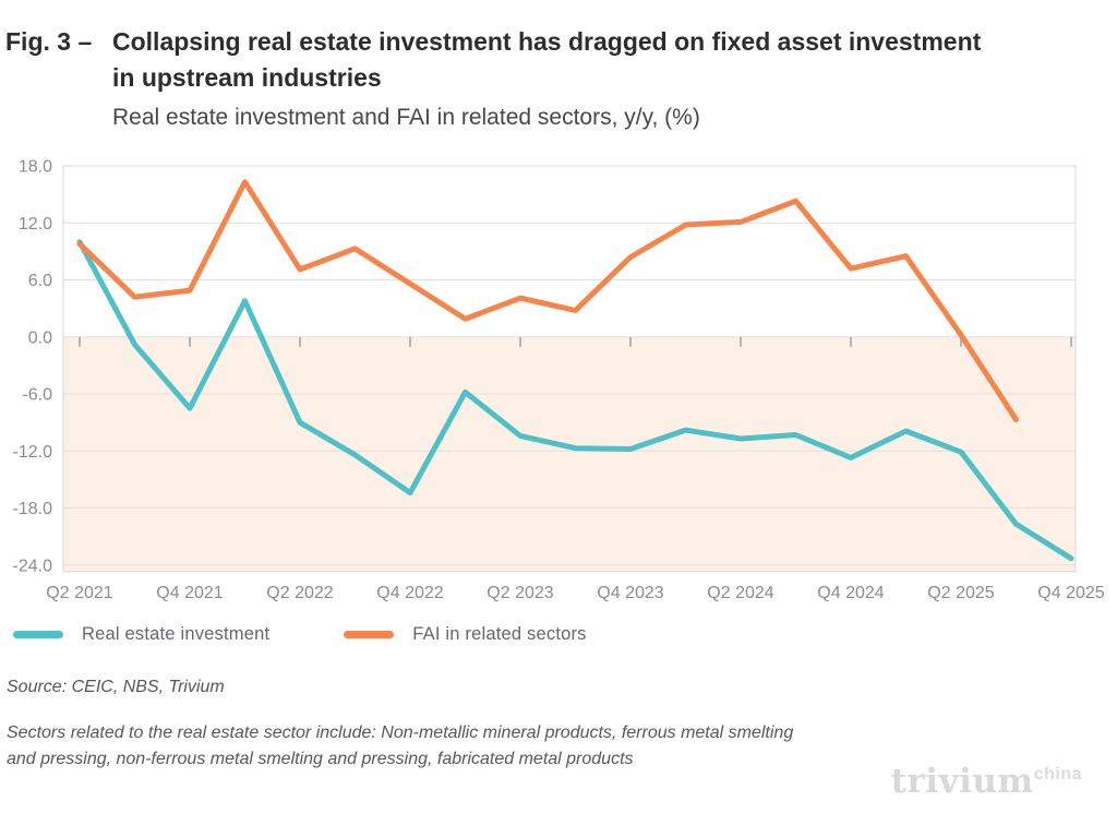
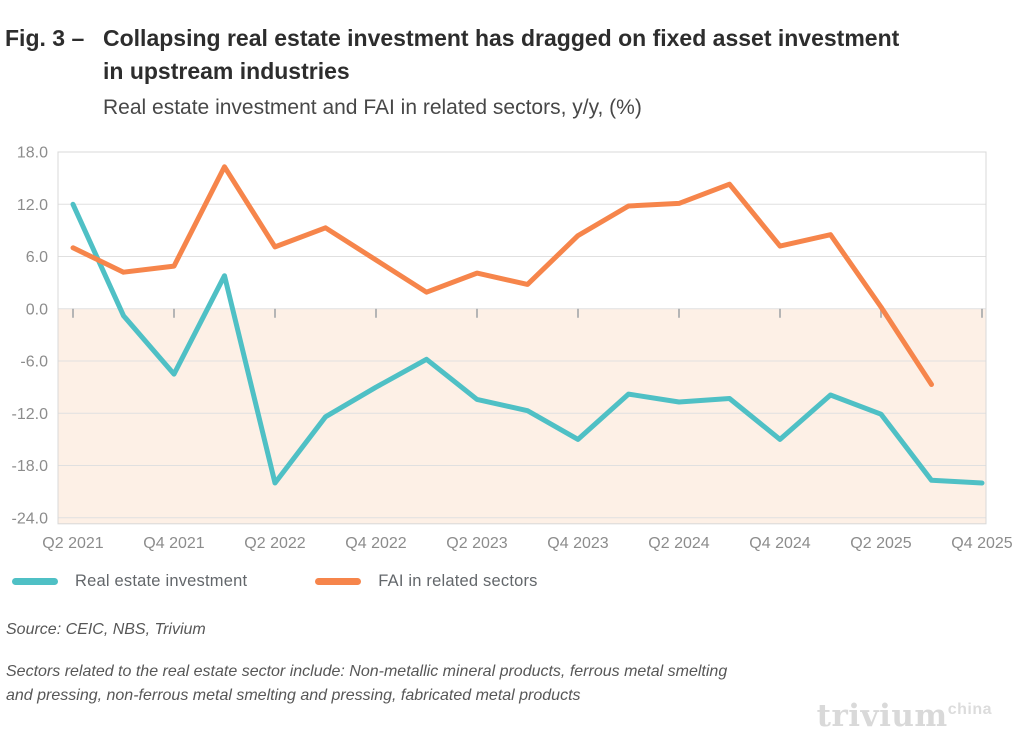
Real estate investment/Q2 2021: 10 -> 12
FAI in related sectors/Q2 2021: 10 -> 7
Real estate investment/Q2 2022: -9 -> -20
Real estate investment/Q4 2022: -16 -> -9
Real estate investment/Q4 2023: -12 -> -15
Real estate investment/Q4 2024: -13 -> -15
Real estate investment/Q4 2025: -23 -> -20
